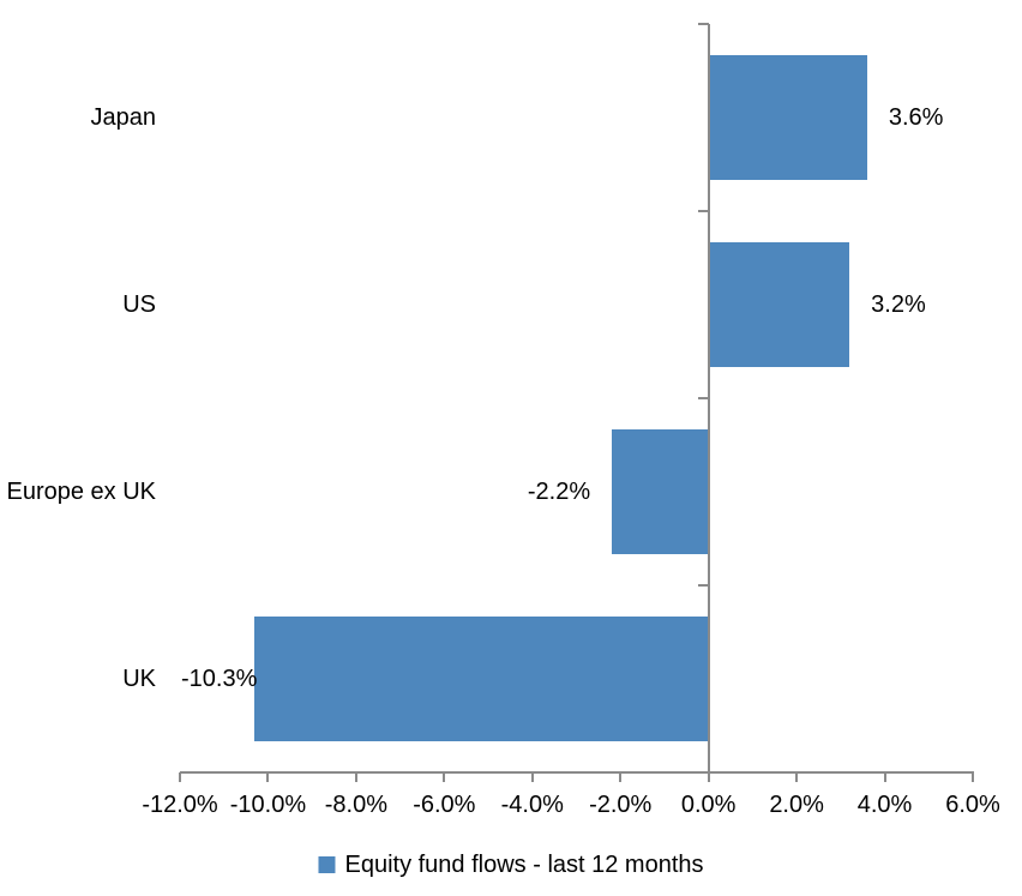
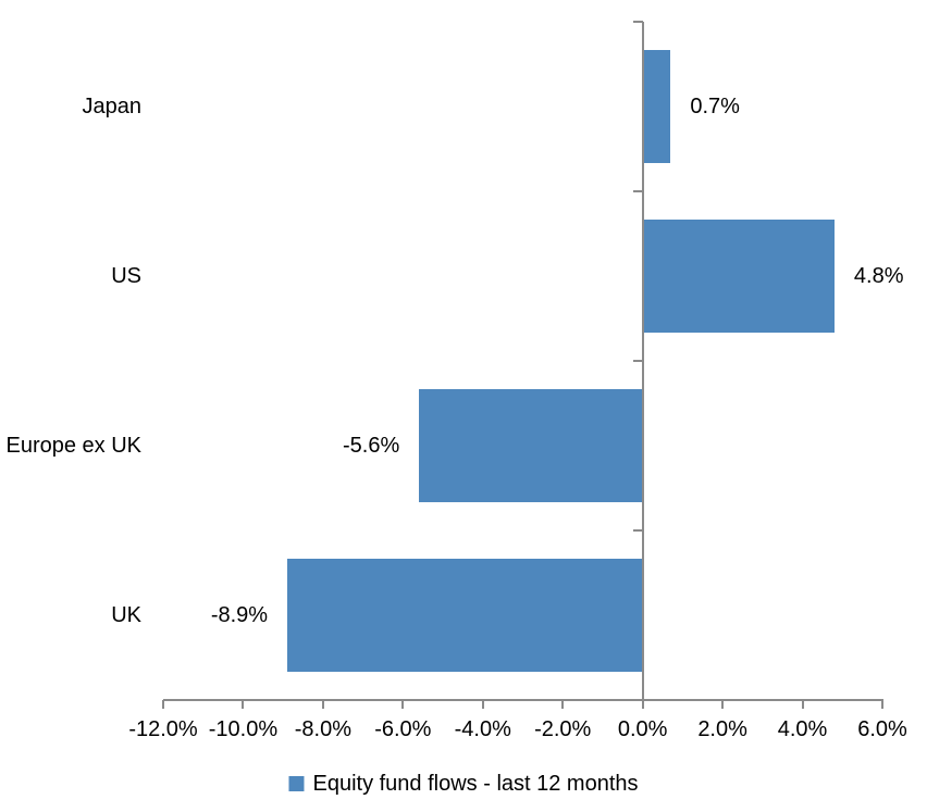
Japan: 3.6% -> 0.7%
US: 3.2% -> 4.8%
Europe ex UK: -2.2% -> -5.6%
UK: -10.3% -> -8.9%
